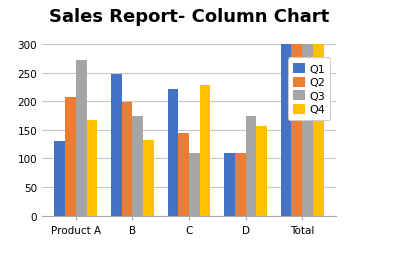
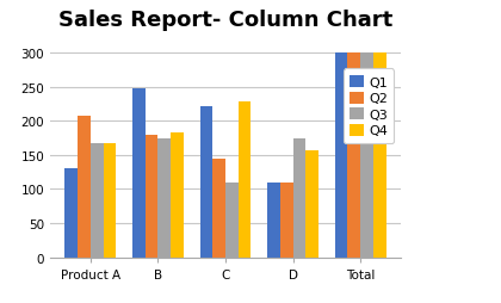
Q3/Product A: 272 -> 168
Q2/B: 198 -> 180
Q4/B: 132 -> 183
